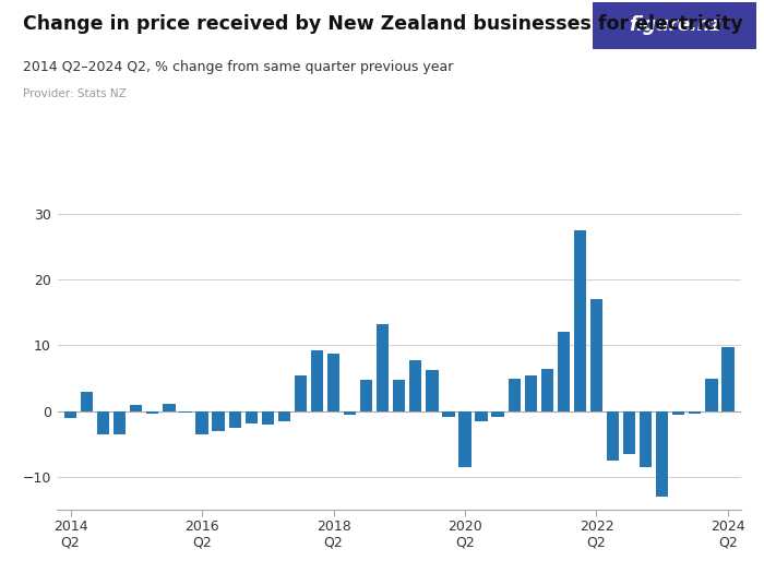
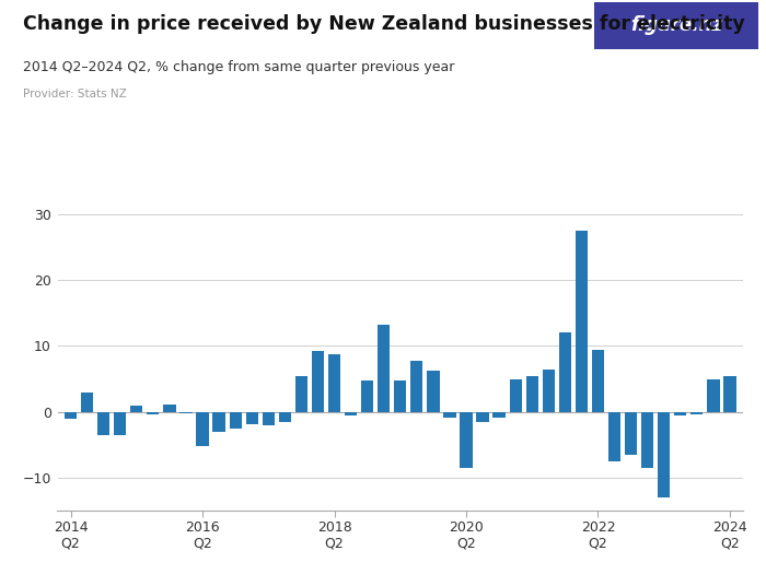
2016 Q2: -3.5 -> -5.2
2022 Q2: 17.0 -> 9.4
2024 Q2: 9.8 -> 5.4
